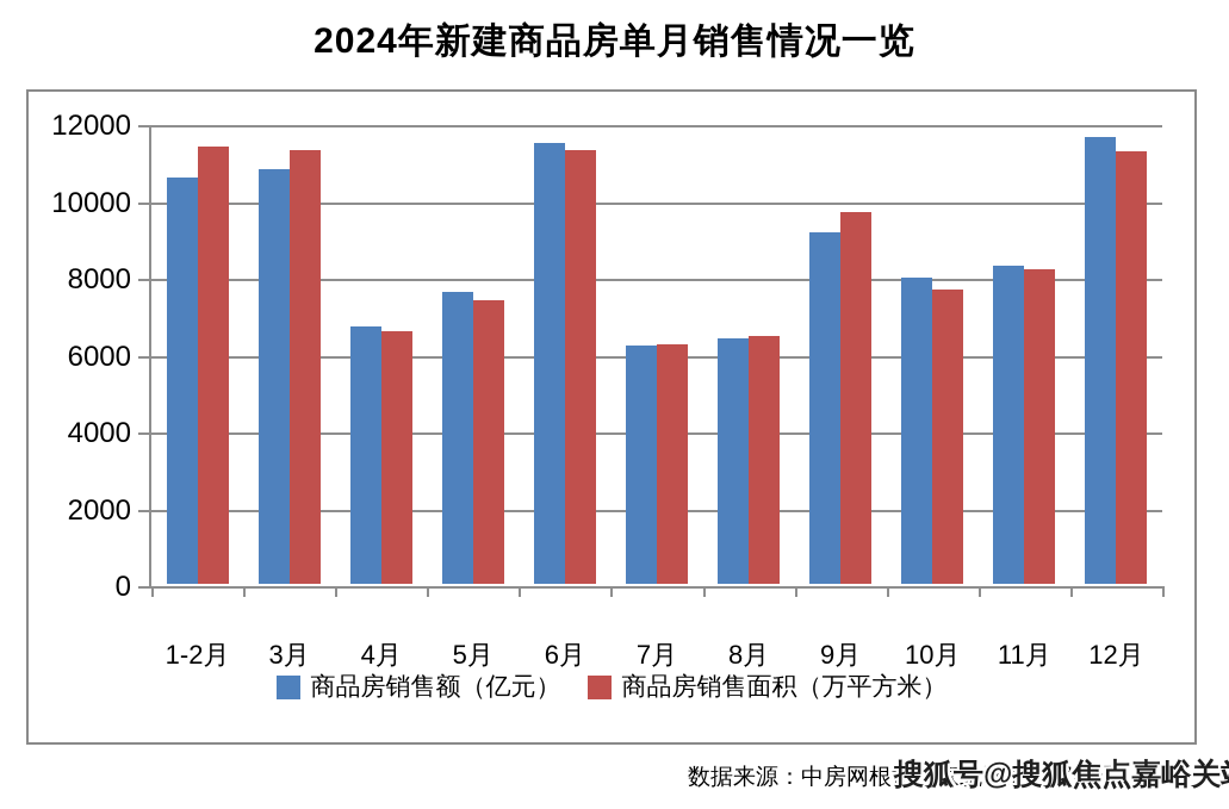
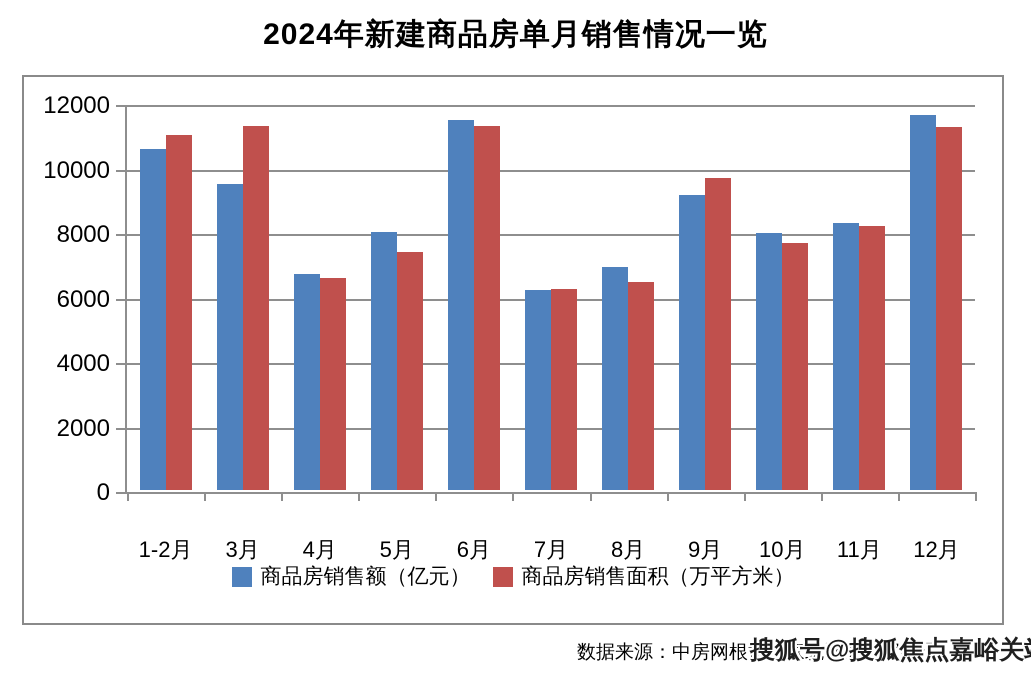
商品房销售面积（万平方米）/1-2月: 11400 -> 11000
商品房销售额（亿元）/3月: 10800 -> 9500
商品房销售额（亿元）/5月: 7600 -> 8000
商品房销售额（亿元）/8月: 6400 -> 6900
